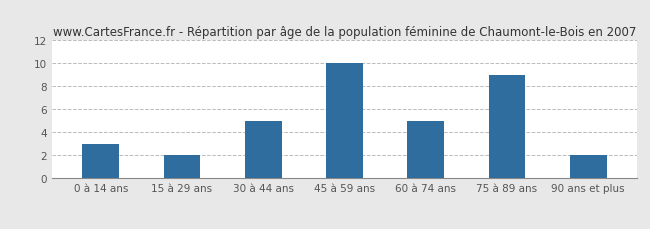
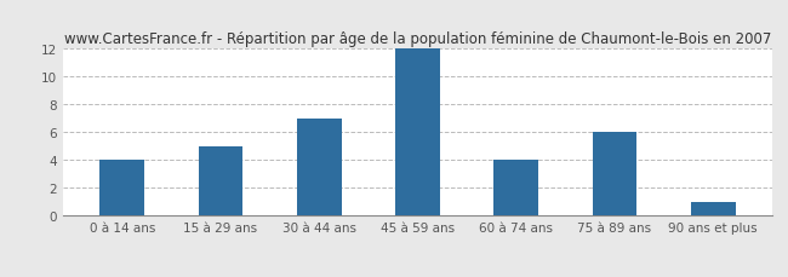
0 à 14 ans: 3 -> 4
15 à 29 ans: 2 -> 5
30 à 44 ans: 5 -> 7
45 à 59 ans: 10 -> 12
60 à 74 ans: 5 -> 4
75 à 89 ans: 9 -> 6
90 ans et plus: 2 -> 1
